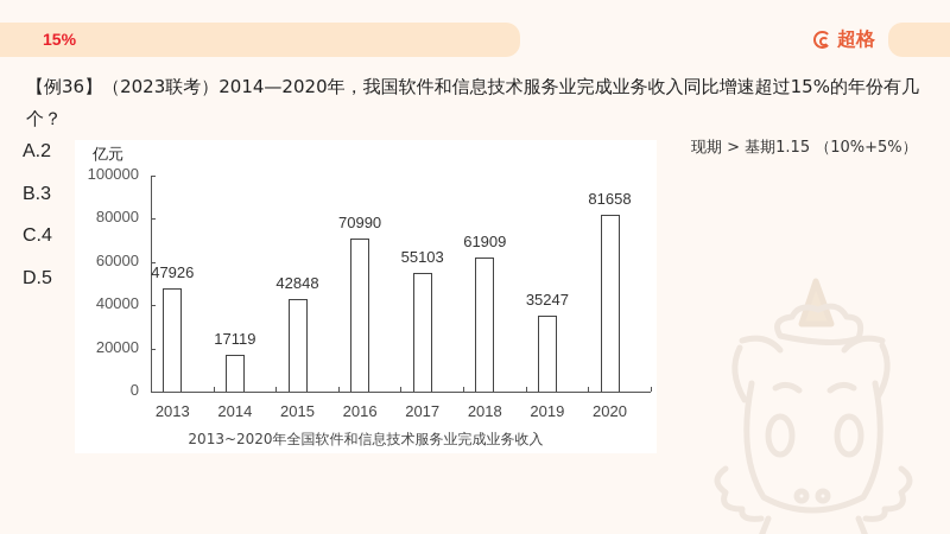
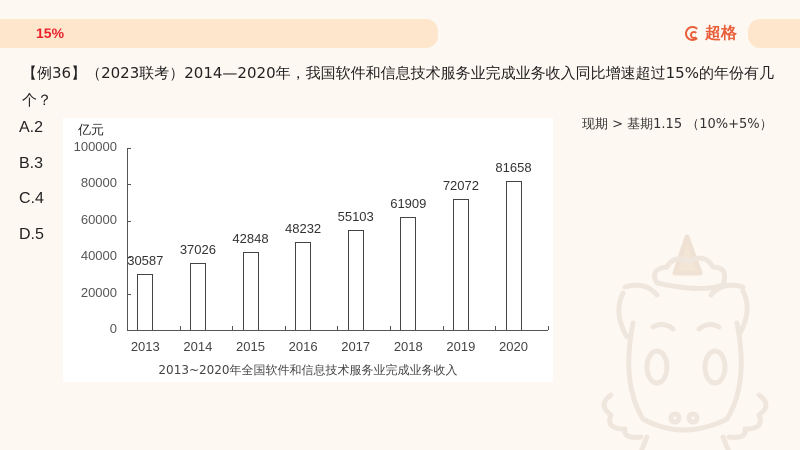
2013: 47926 -> 30587
2014: 17119 -> 37026
2016: 70990 -> 48232
2019: 35247 -> 72072
